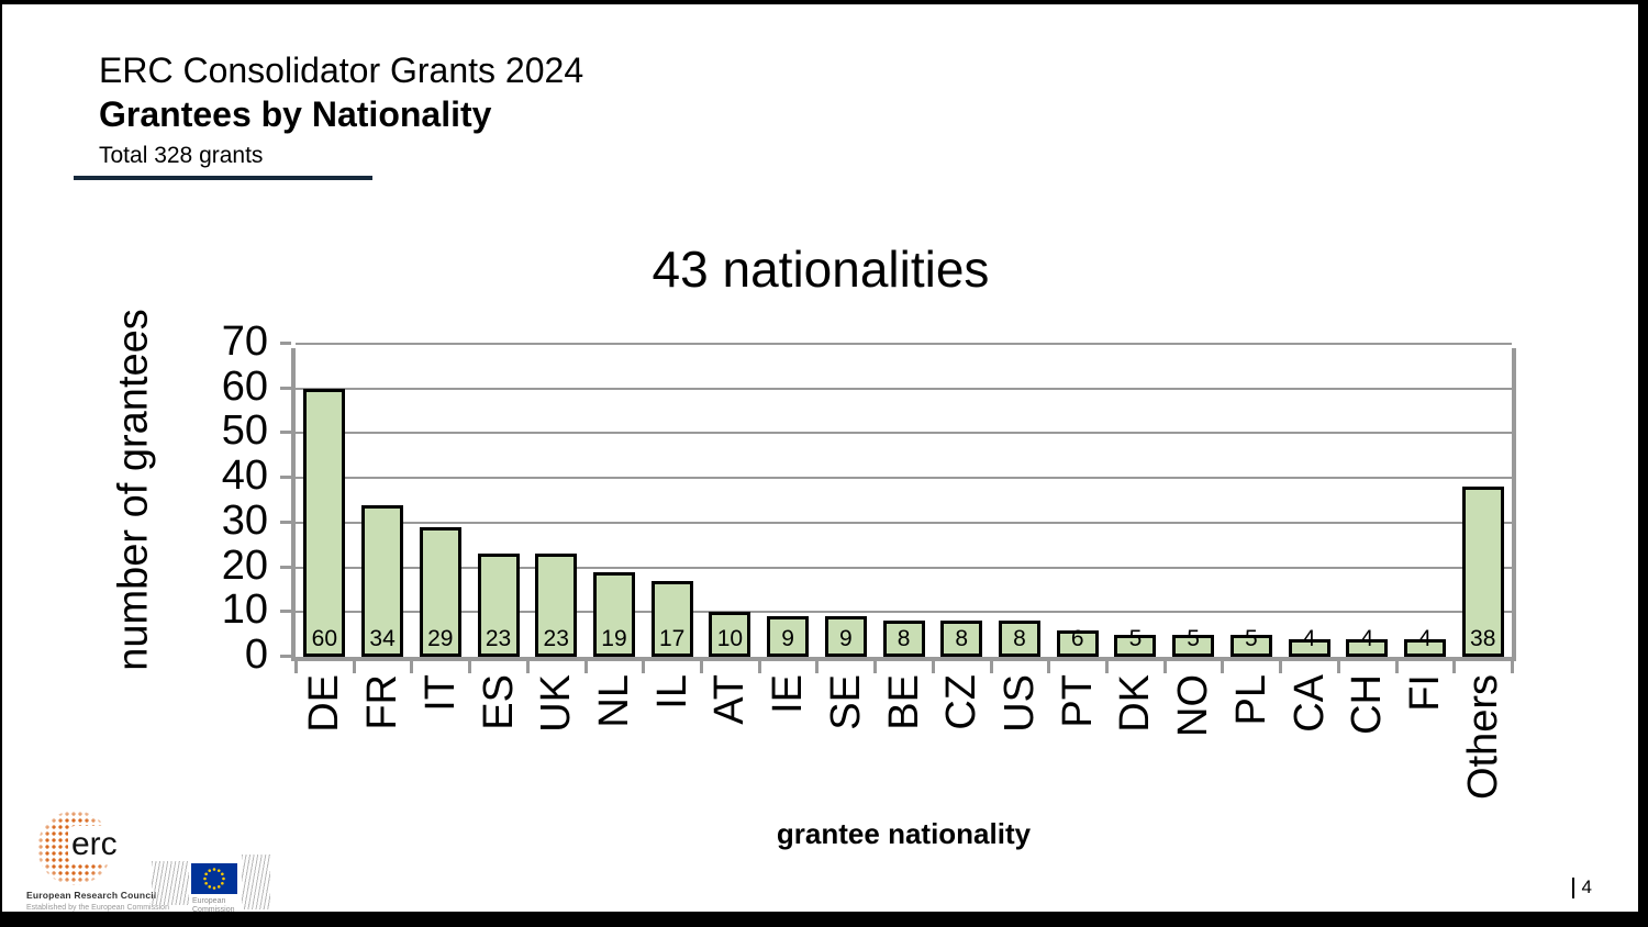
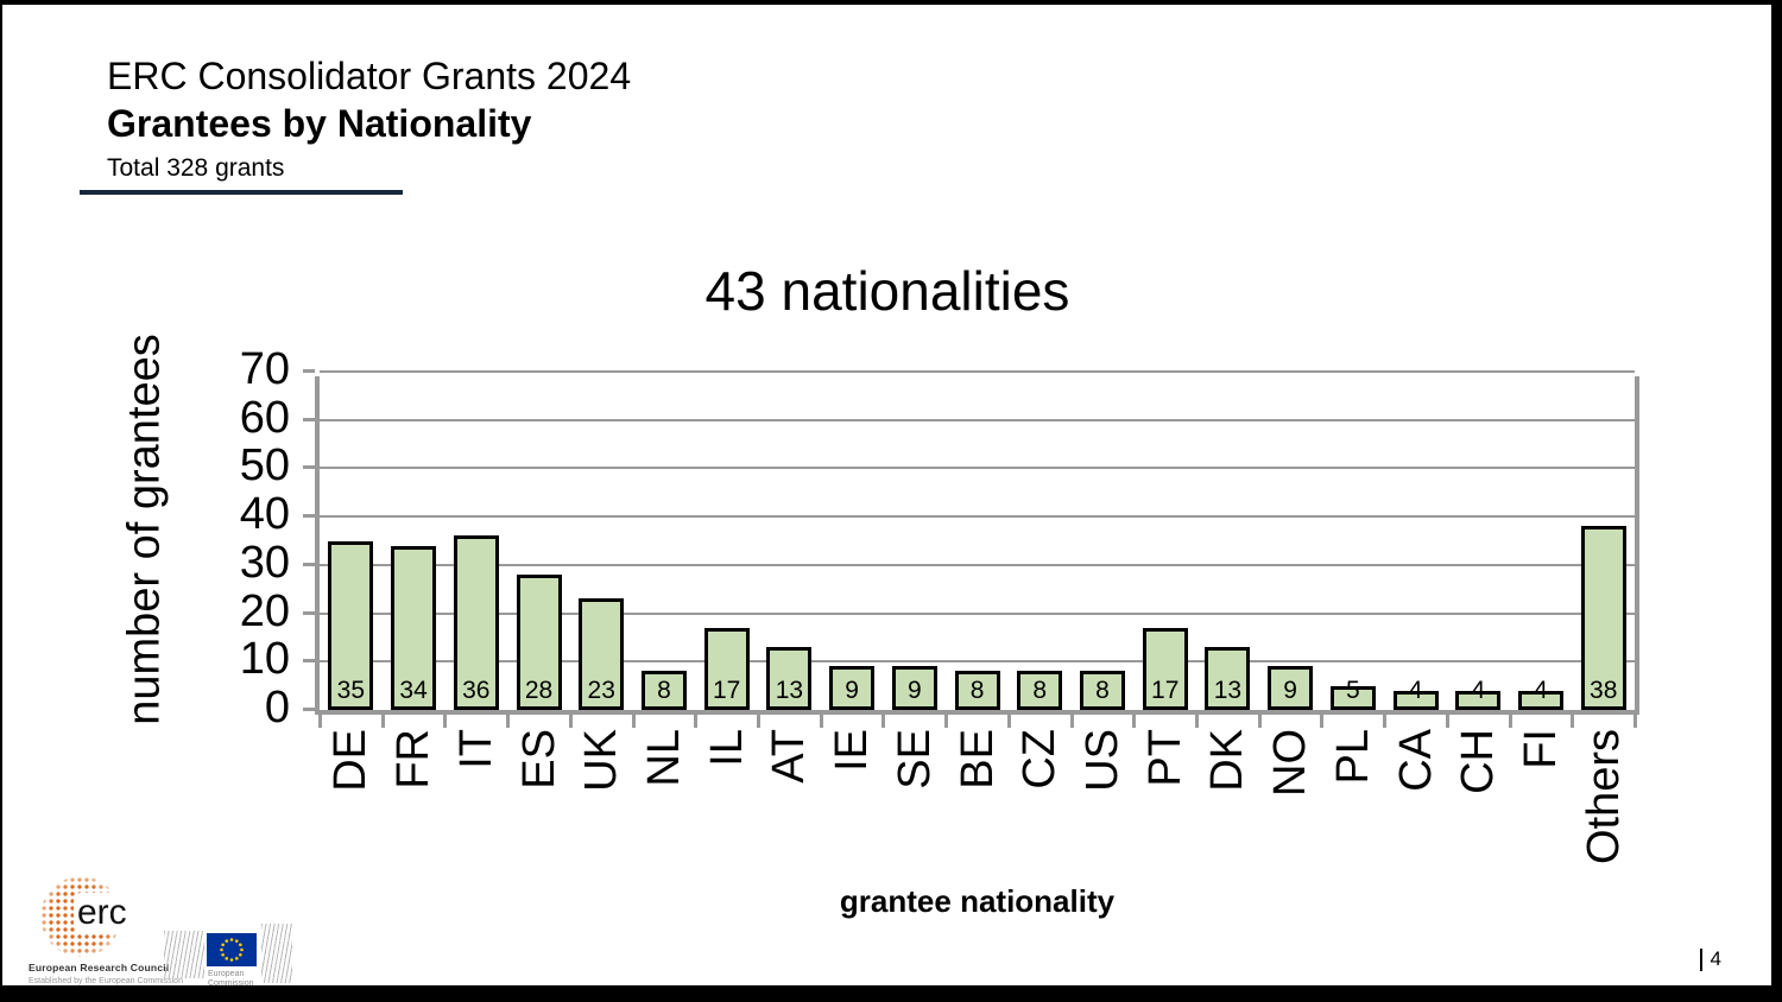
DE: 60 -> 35
IT: 29 -> 36
ES: 23 -> 28
NL: 19 -> 8
AT: 10 -> 13
PT: 6 -> 17
DK: 5 -> 13
NO: 5 -> 9
